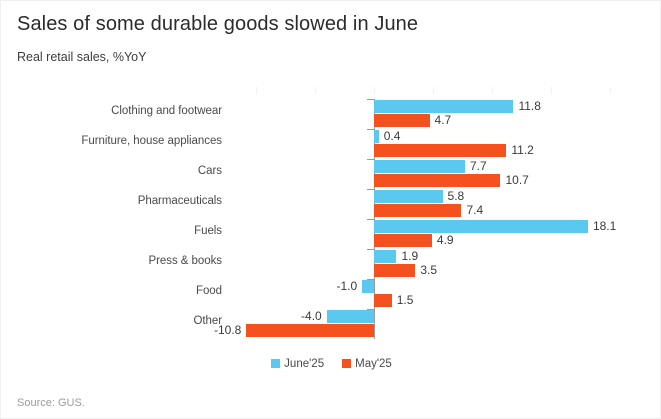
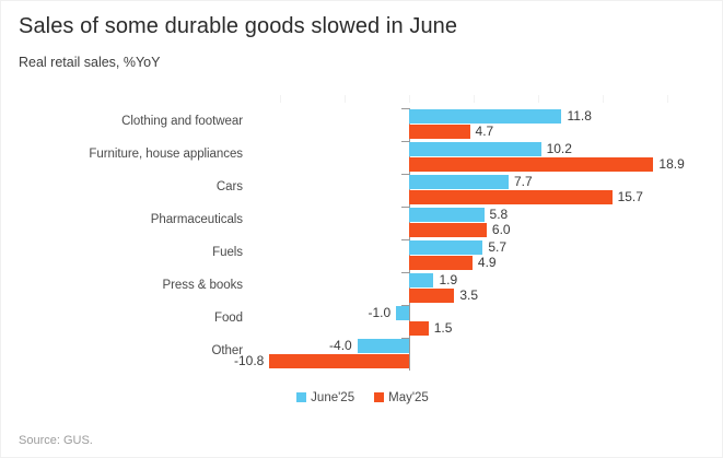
June'25/Furniture, house appliances: 0.4 -> 10.2
May'25/Furniture, house appliances: 11.2 -> 18.9
May'25/Cars: 10.7 -> 15.7
May'25/Pharmaceuticals: 7.4 -> 6.0
June'25/Fuels: 18.1 -> 5.7
